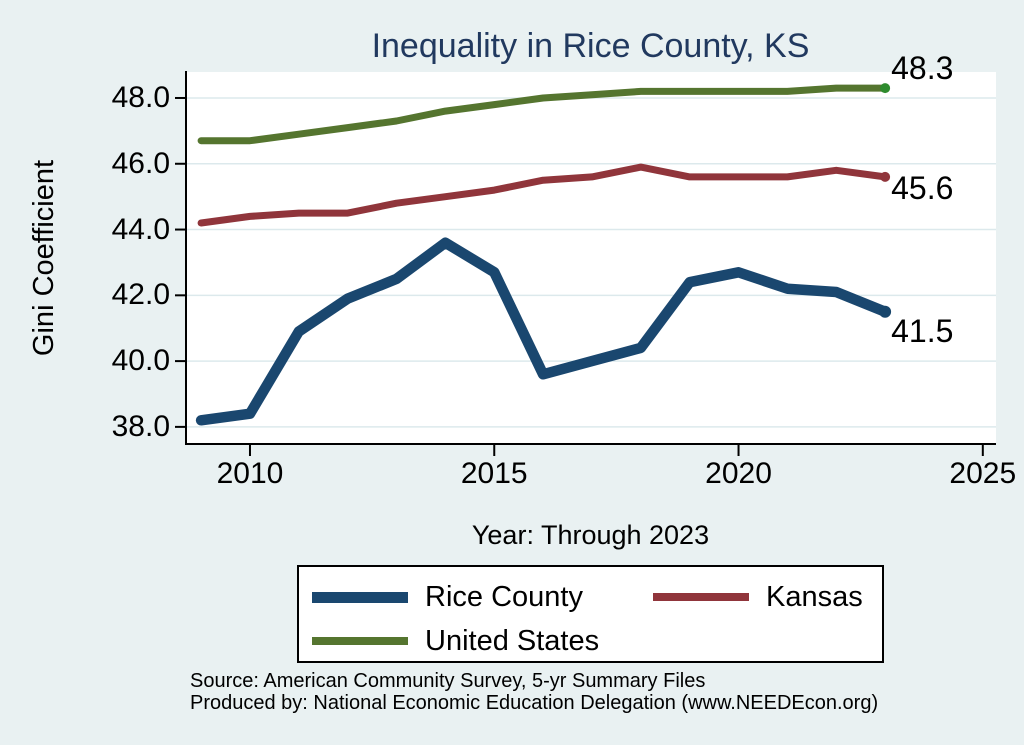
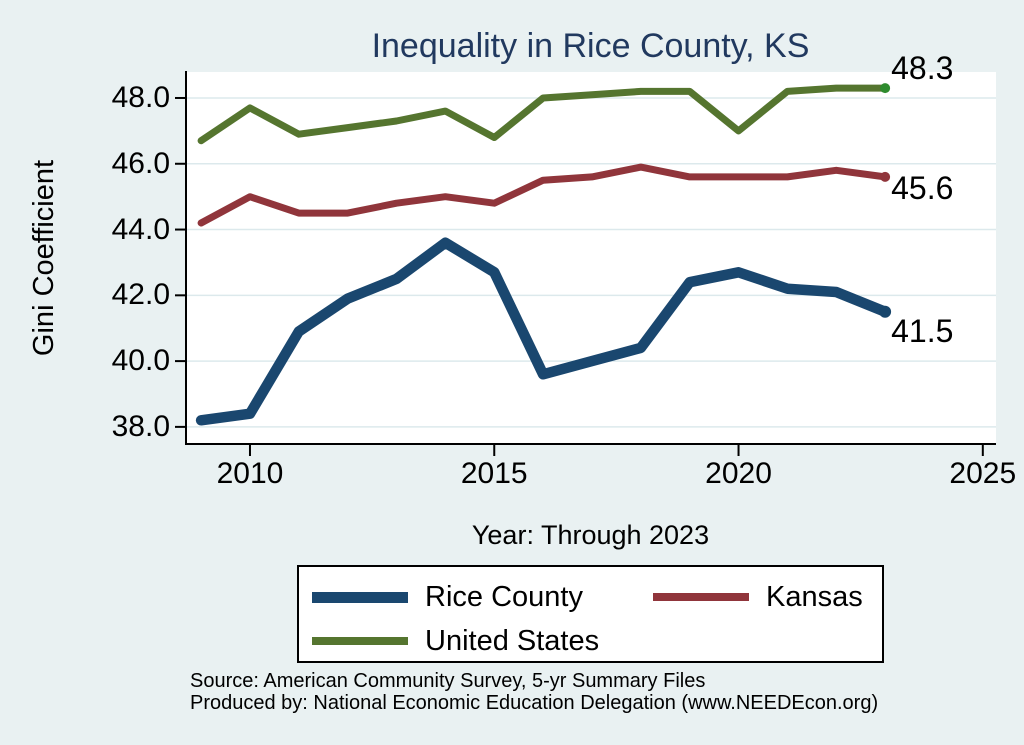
Kansas/2010: 44.4 -> 45.0
United States/2010: 46.7 -> 47.7
Kansas/2015: 45.2 -> 44.8
United States/2015: 47.8 -> 46.8
United States/2020: 48.2 -> 47.0
